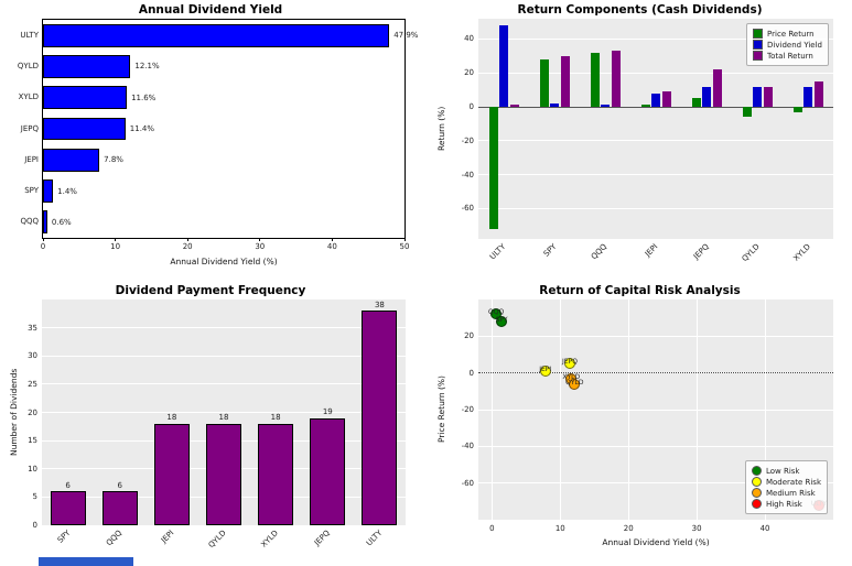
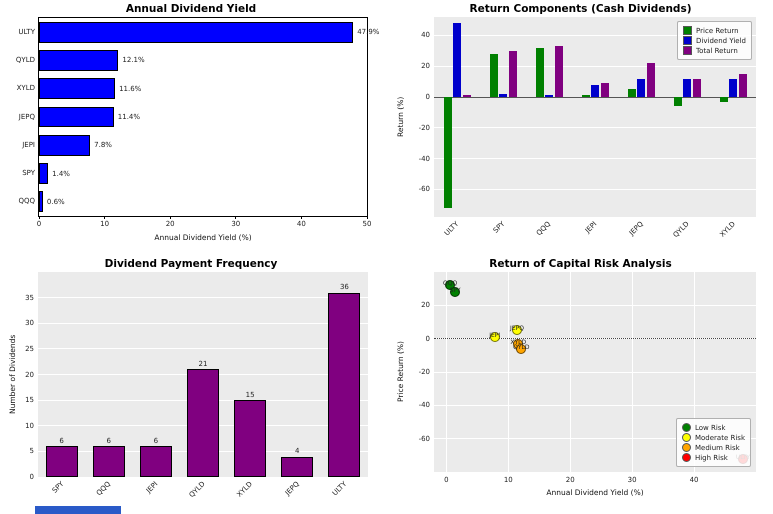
Dividend Payment Frequency/JEPI: 18 -> 6
Dividend Payment Frequency/QYLD: 18 -> 21
Dividend Payment Frequency/XYLD: 18 -> 15
Dividend Payment Frequency/JEPQ: 19 -> 4
Dividend Payment Frequency/ULTY: 38 -> 36
